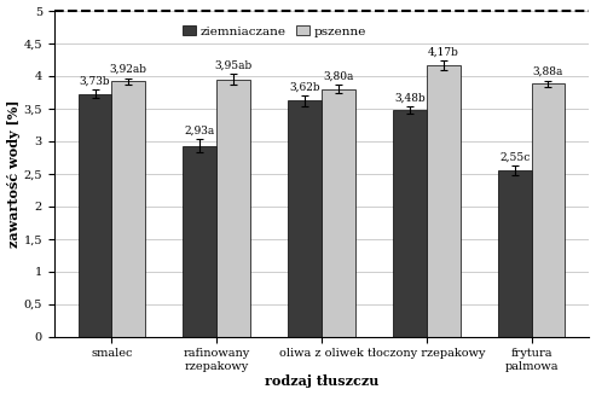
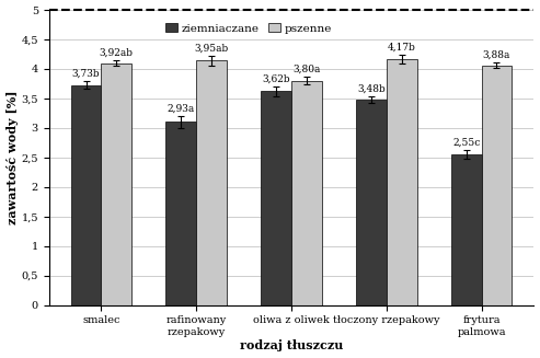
pszenne/smalec: 3,92 -> 4,10
ziemniaczane/rafinowany rzepakowy: 2,93 -> 3,10
pszenne/rafinowany rzepakowy: 3,95 -> 4,14
pszenne/frytura palmowa: 3,88 -> 4,06
